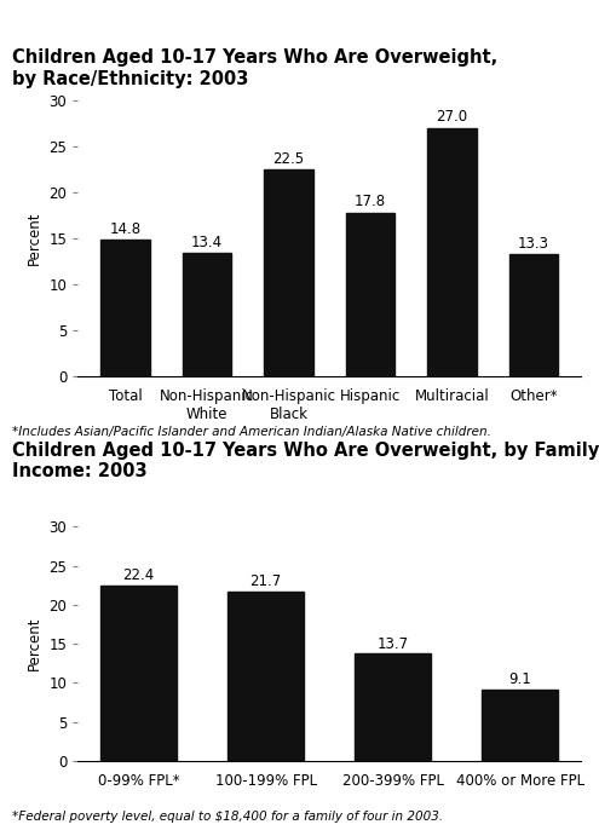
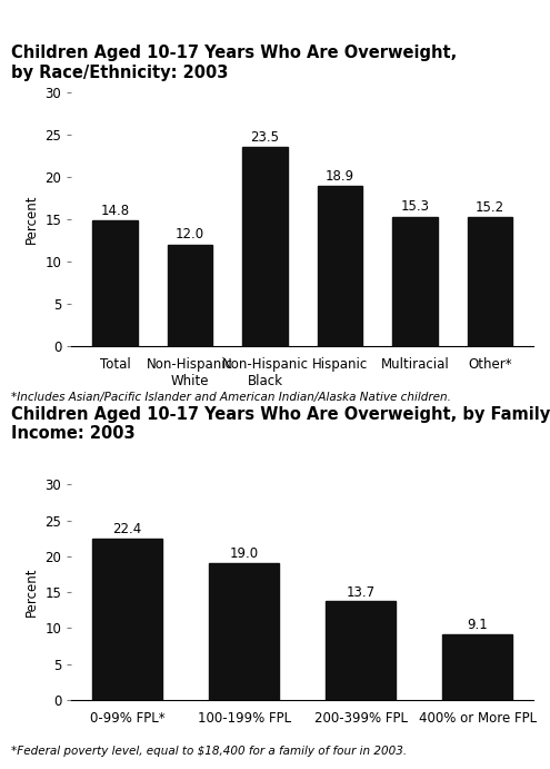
Non-Hispanic White: 13.4 -> 12.0
Non-Hispanic Black: 22.5 -> 23.5
Hispanic: 17.8 -> 18.9
Multiracial: 27.0 -> 15.3
Other*: 13.3 -> 15.2
100-199% FPL: 21.7 -> 19.0
